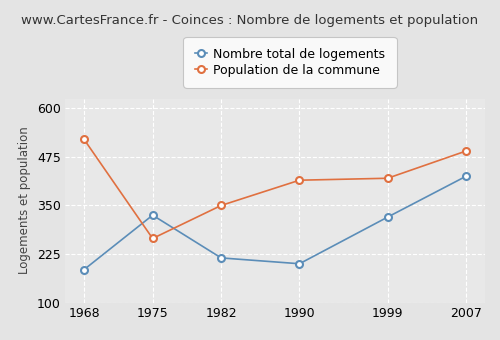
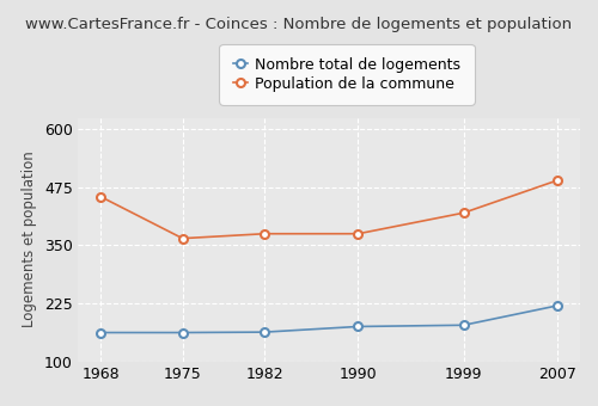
Nombre total de logements/1968: 185 -> 162
Population de la commune/1968: 520 -> 455
Nombre total de logements/1975: 325 -> 162
Population de la commune/1975: 265 -> 365
Nombre total de logements/1982: 215 -> 163
Population de la commune/1982: 350 -> 375
Nombre total de logements/1990: 200 -> 175
Population de la commune/1990: 415 -> 375
Nombre total de logements/1999: 320 -> 178
Nombre total de logements/2007: 425 -> 220
